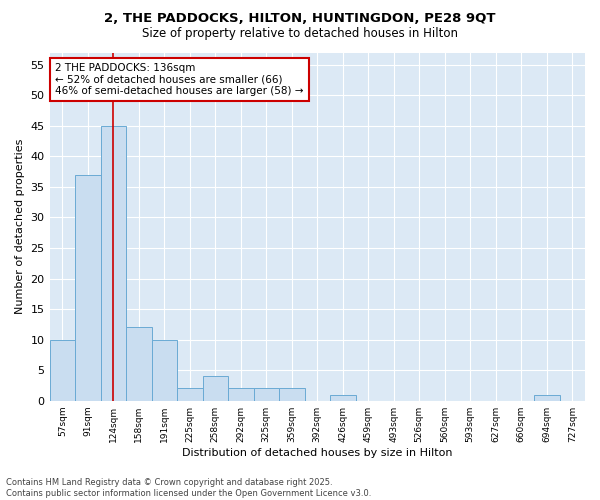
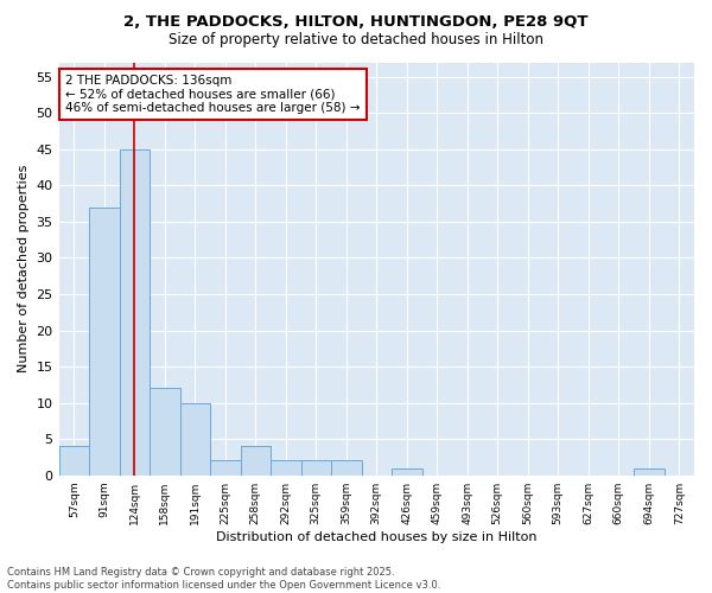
57sqm: 10 -> 4
